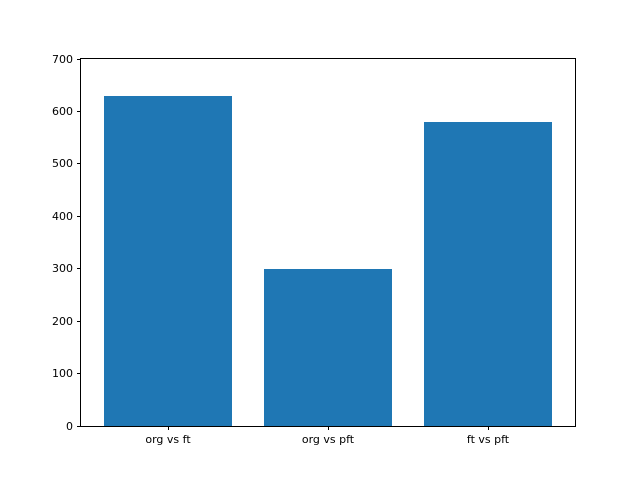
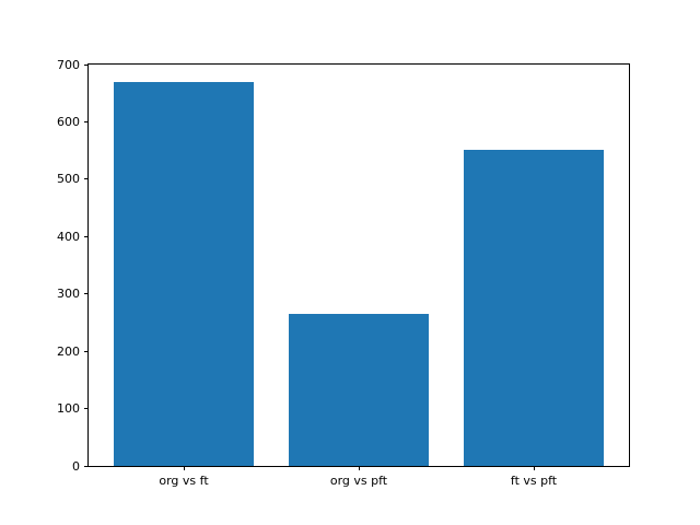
org vs ft: 630 -> 670
org vs pft: 300 -> 260
ft vs pft: 580 -> 550
